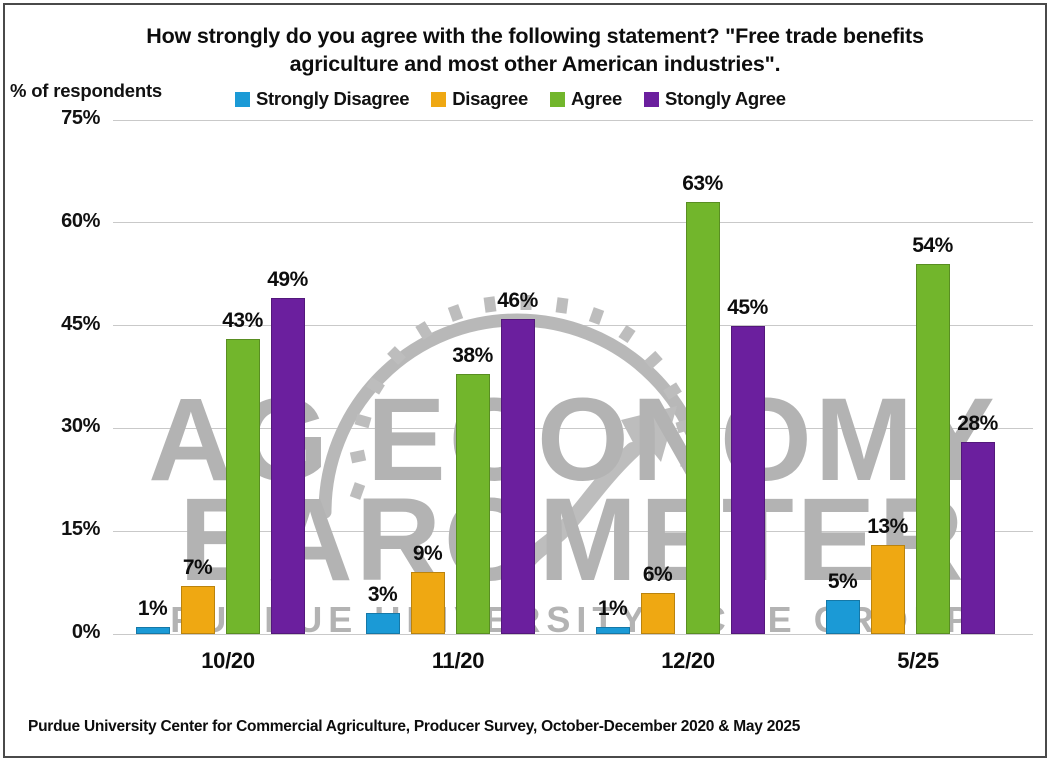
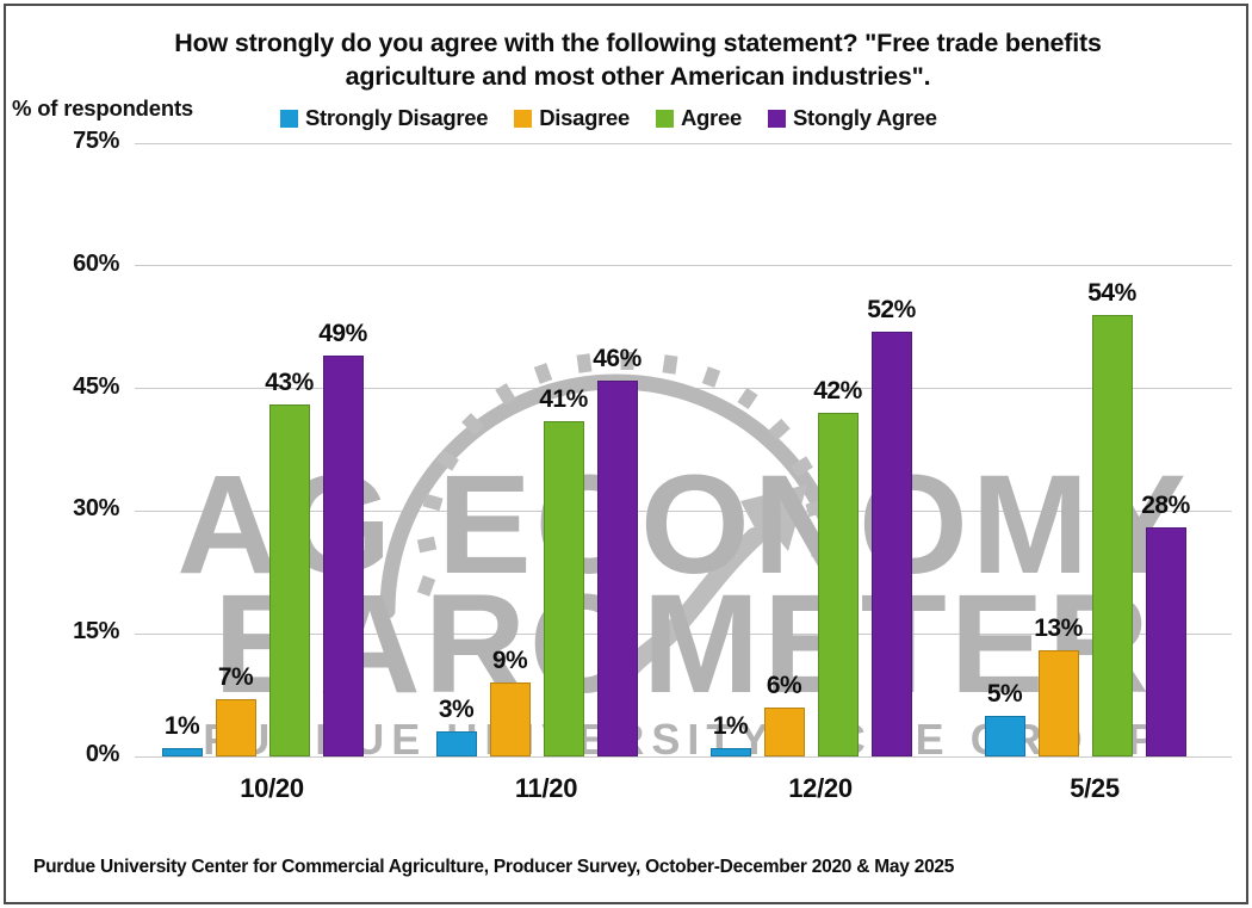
Agree/11/20: 38% -> 41%
Agree/12/20: 63% -> 42%
Stongly Agree/12/20: 45% -> 52%
